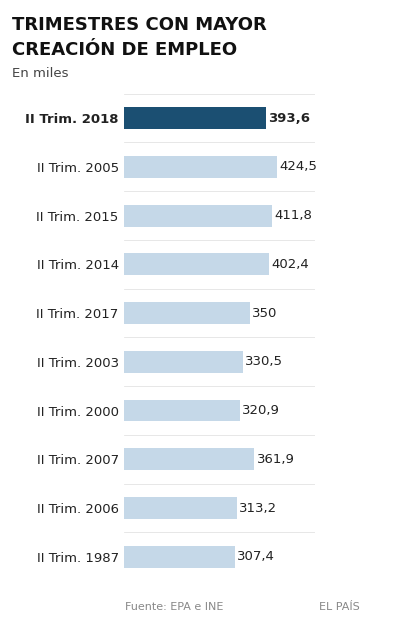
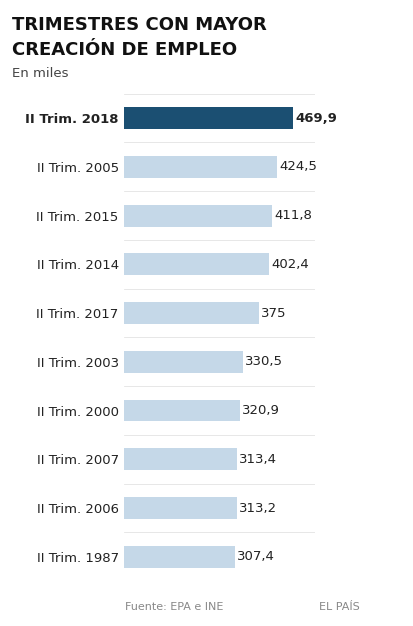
II Trim. 2018: 393,6 -> 469,9
II Trim. 2017: 350 -> 375
II Trim. 2007: 361,9 -> 313,4
